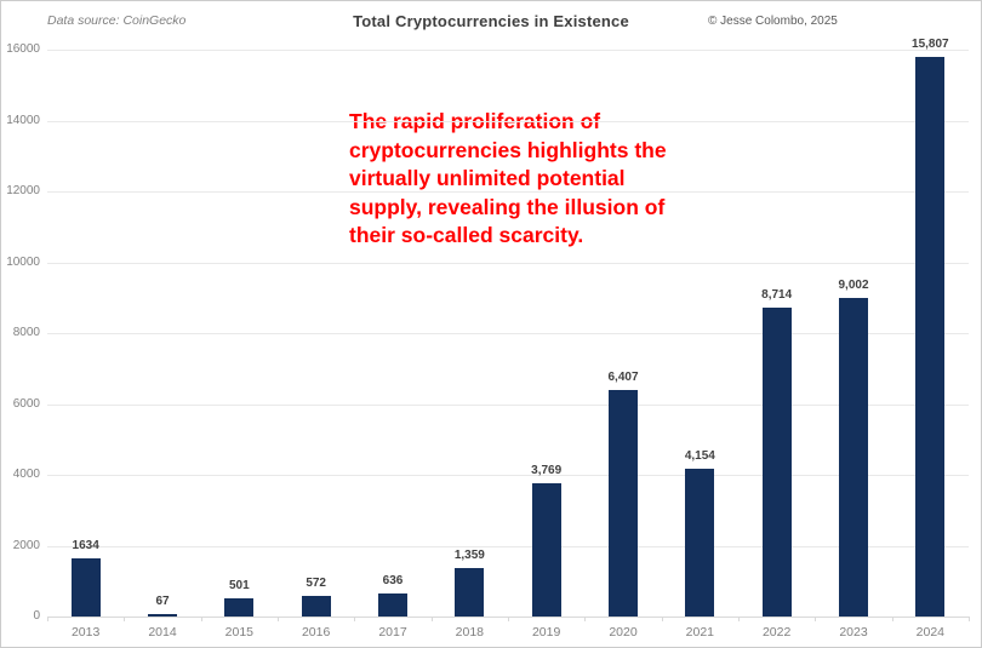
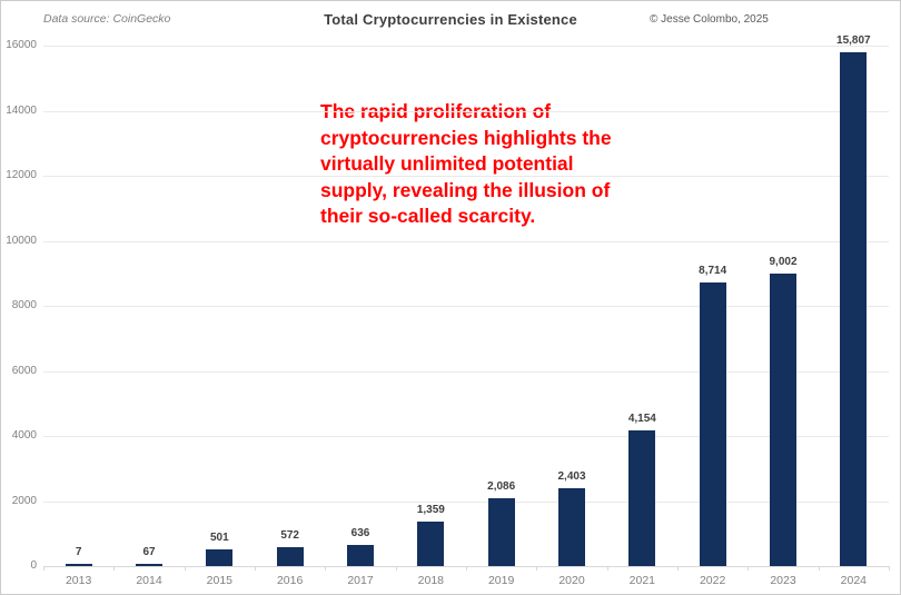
2013: 1634 -> 7
2019: 3,769 -> 2,086
2020: 6,407 -> 2,403
